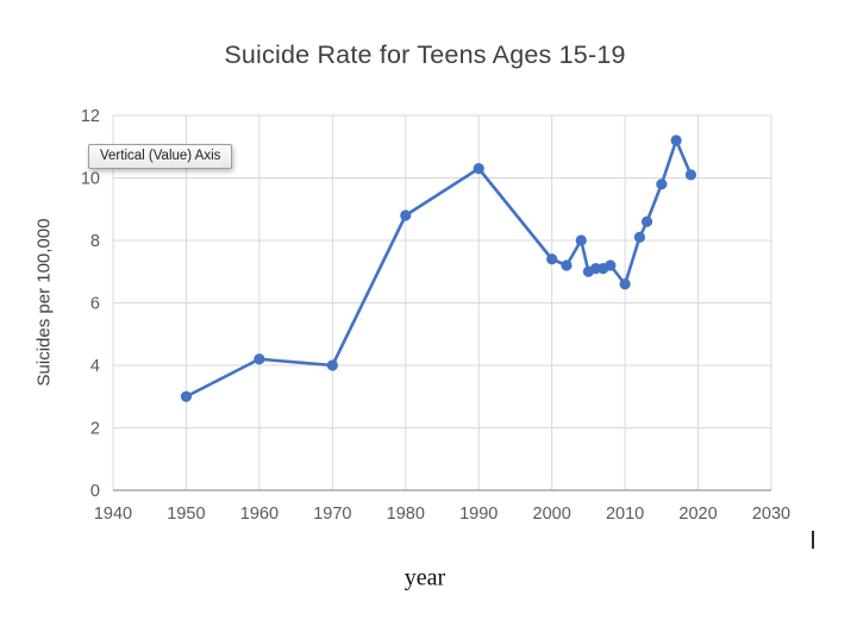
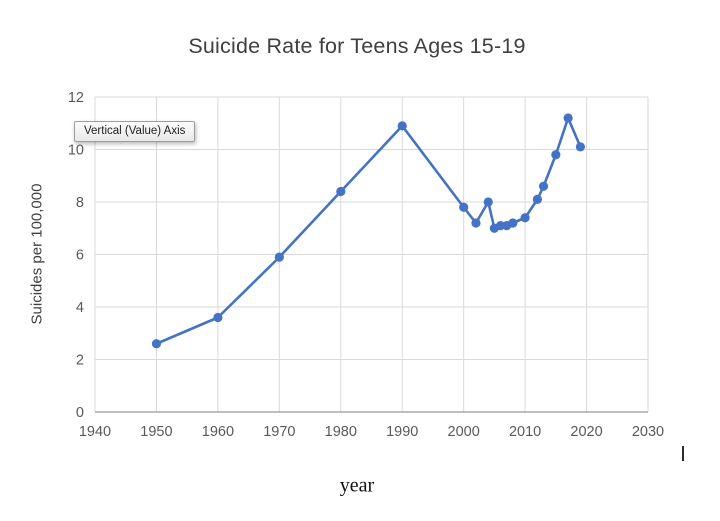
1950: 3.0 -> 2.6
1960: 4.2 -> 3.6
1970: 4.0 -> 5.9
1980: 8.8 -> 8.4
1990: 10.3 -> 10.9
2000: 7.4 -> 7.8
2010: 6.6 -> 7.4
